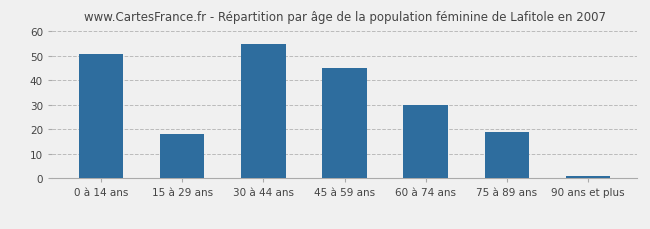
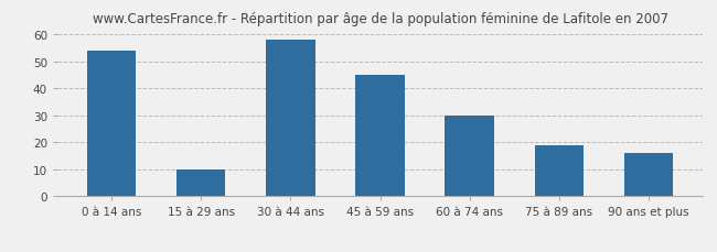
0 à 14 ans: 51 -> 54
15 à 29 ans: 18 -> 10
30 à 44 ans: 55 -> 58
90 ans et plus: 1 -> 16
